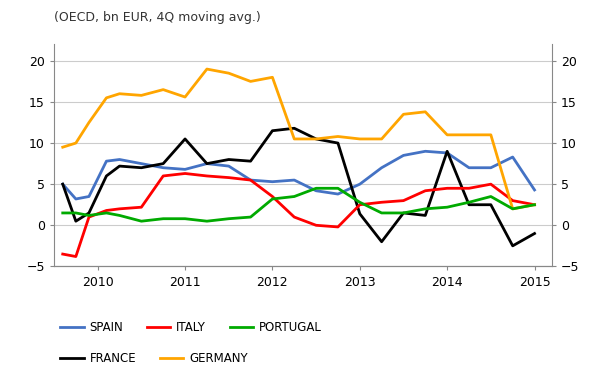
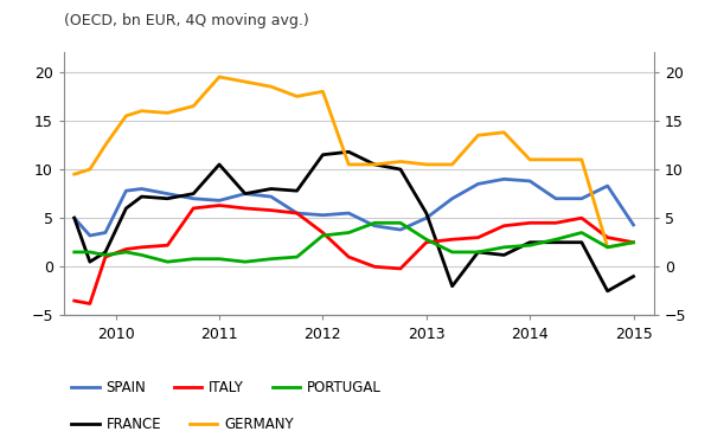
GERMANY/2011: 15.6 -> 19.5
FRANCE/2013: 1.4 -> 5.5
FRANCE/2014: 9.0 -> 2.5
